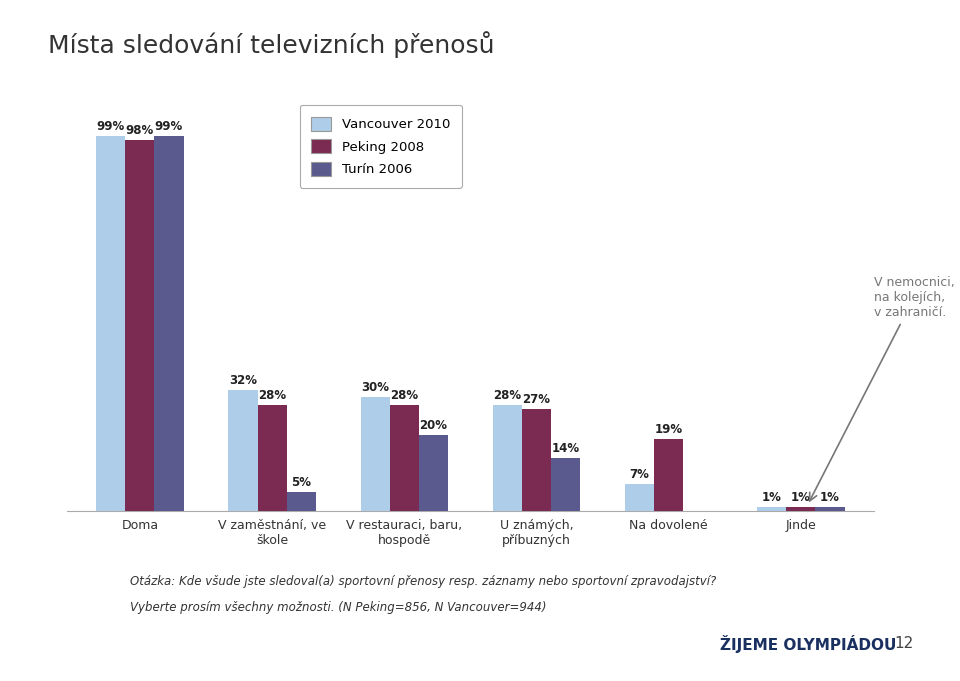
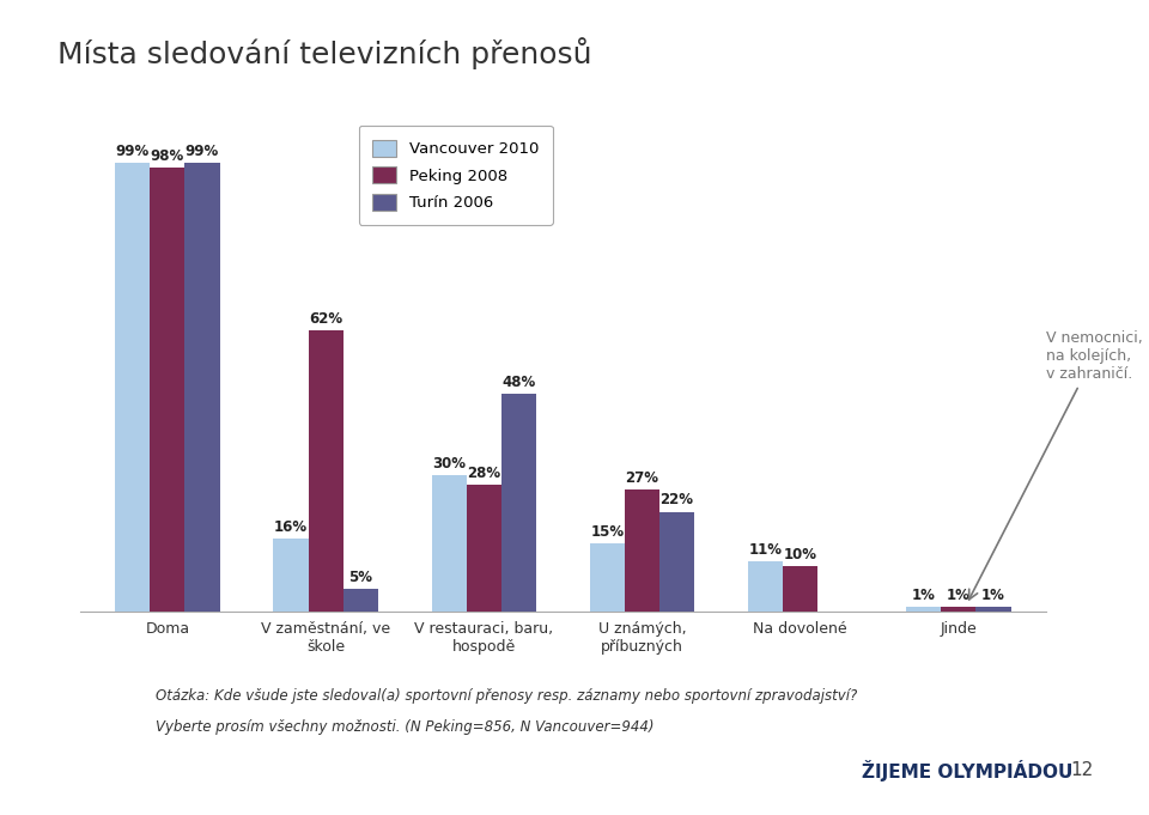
Vancouver 2010/V zaměstnání, ve škole: 32% -> 16%
Peking 2008/V zaměstnání, ve škole: 28% -> 62%
Turín 2006/V restauraci, baru, hospodě: 20% -> 48%
Vancouver 2010/U známých, příbuzných: 28% -> 15%
Turín 2006/U známých, příbuzných: 14% -> 22%
Vancouver 2010/Na dovolené: 7% -> 11%
Peking 2008/Na dovolené: 19% -> 10%
